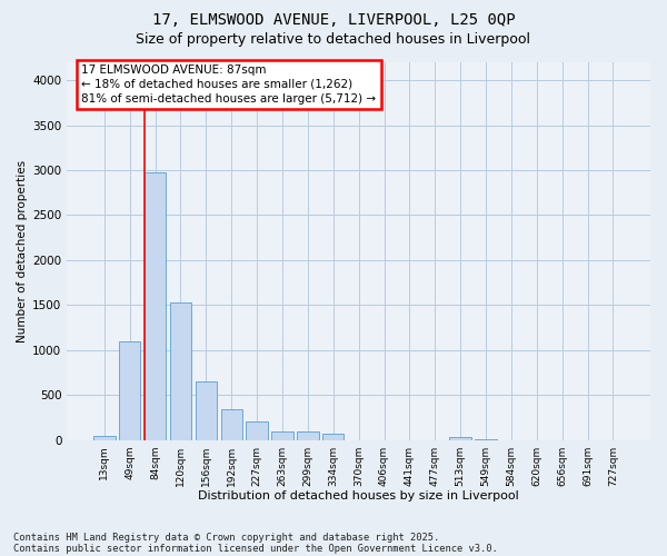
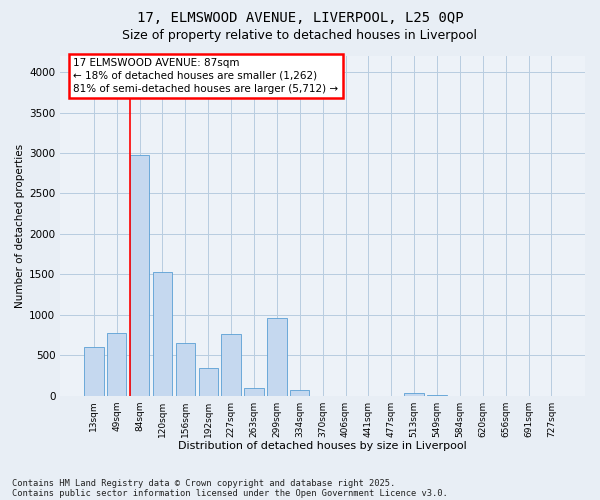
13sqm: 50 -> 600
49sqm: 1100 -> 780
227sqm: 200 -> 760
299sqm: 100 -> 960
